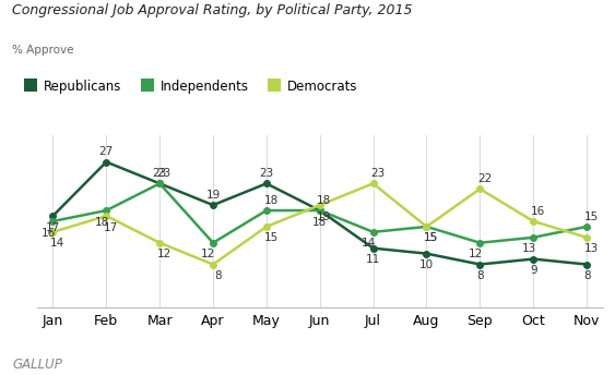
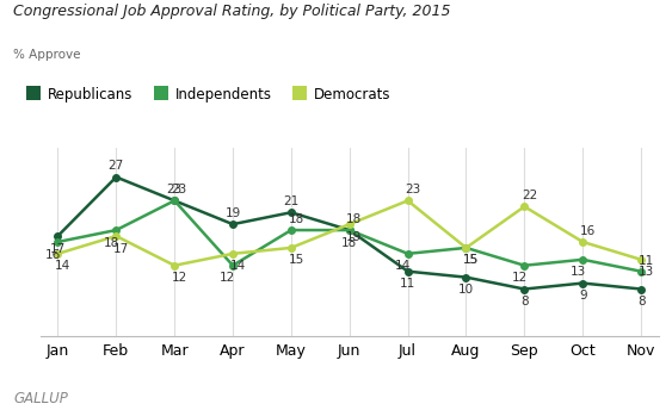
Democrats/Apr: 8 -> 14
Republicans/May: 23 -> 21
Independents/Nov: 15 -> 11
